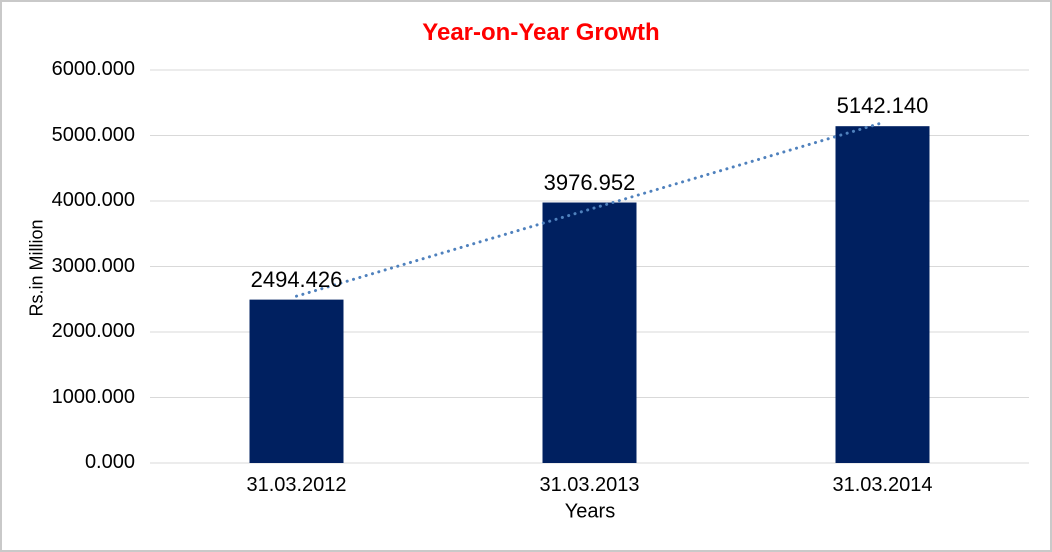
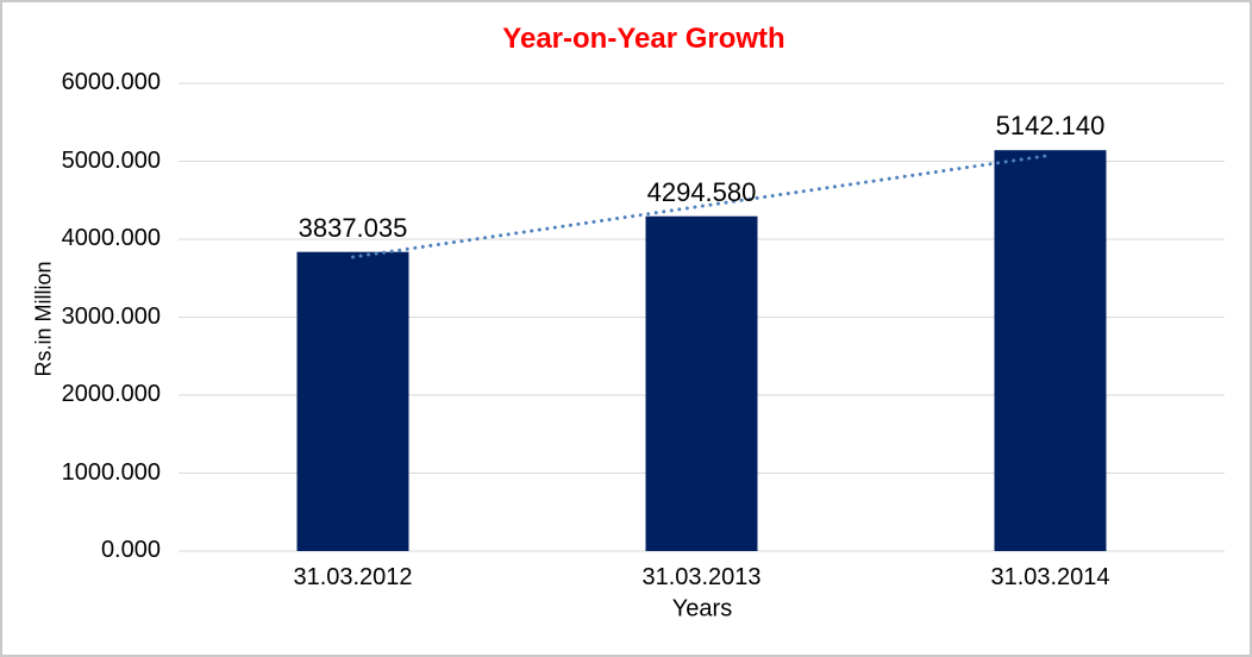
31.03.2012: 2494.426 -> 3837.035
31.03.2013: 3976.952 -> 4294.580
